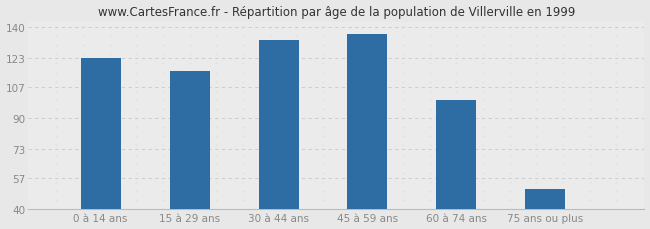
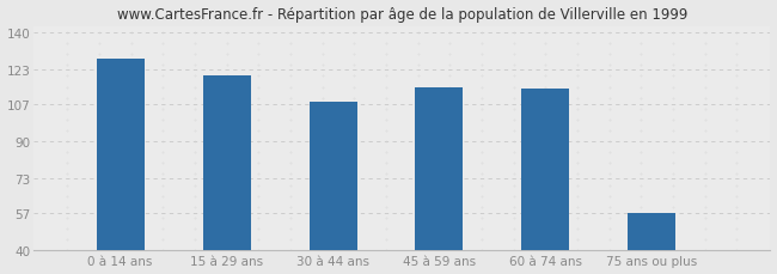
0 à 14 ans: 123 -> 128
15 à 29 ans: 116 -> 120
30 à 44 ans: 133 -> 108
45 à 59 ans: 136 -> 115
60 à 74 ans: 100 -> 114
75 ans ou plus: 51 -> 57
